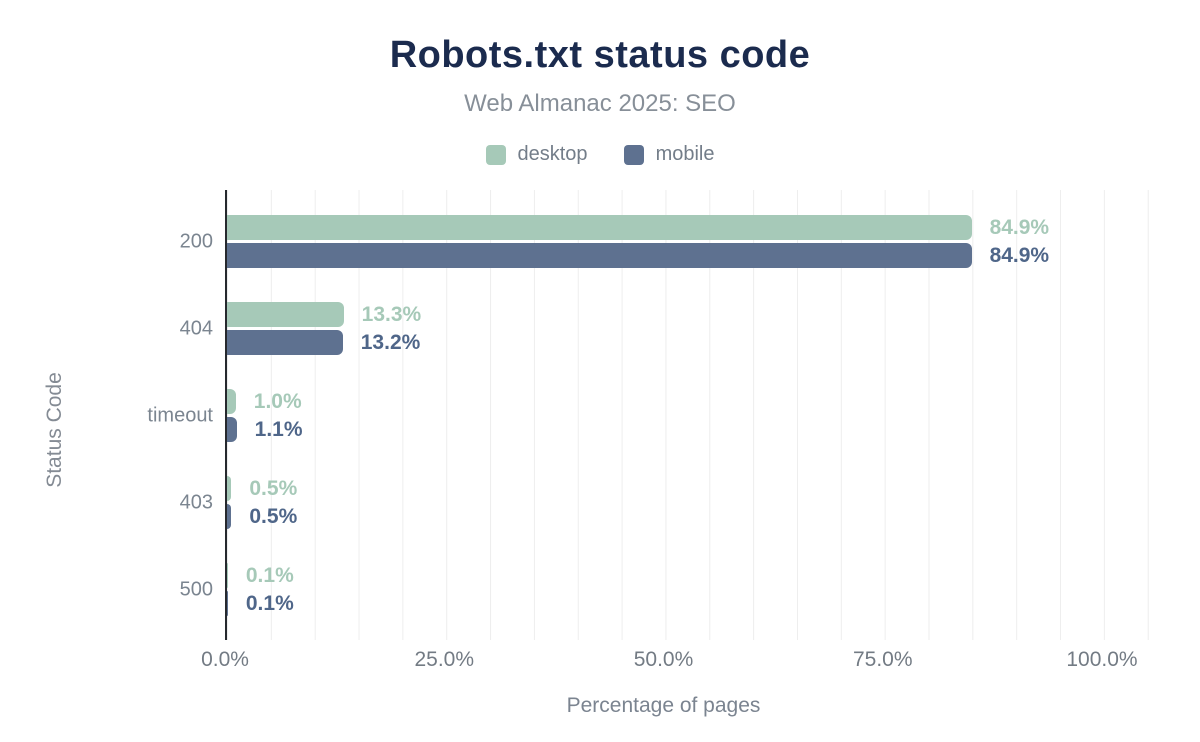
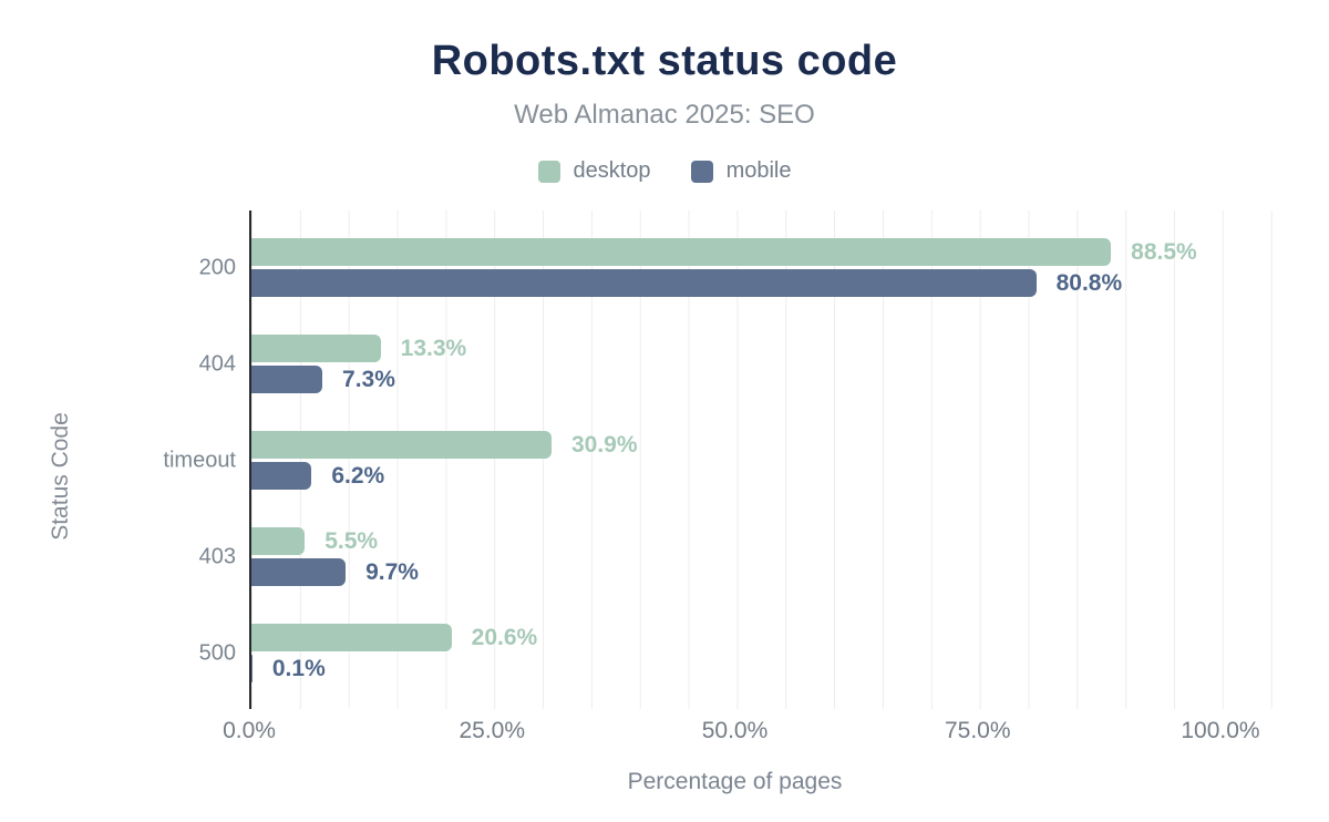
desktop/200: 84.9% -> 88.5%
mobile/200: 84.9% -> 80.8%
mobile/404: 13.2% -> 7.3%
desktop/timeout: 1.0% -> 30.9%
mobile/timeout: 1.1% -> 6.2%
desktop/403: 0.5% -> 5.5%
mobile/403: 0.5% -> 9.7%
desktop/500: 0.1% -> 20.6%
